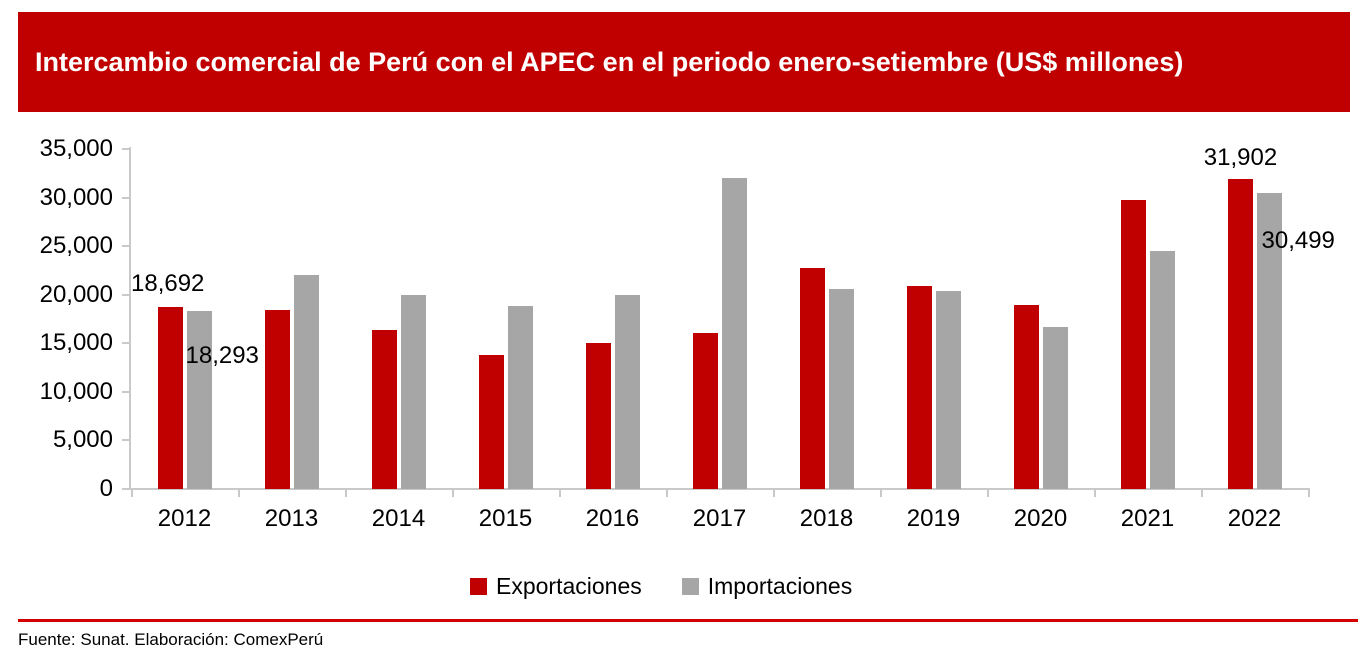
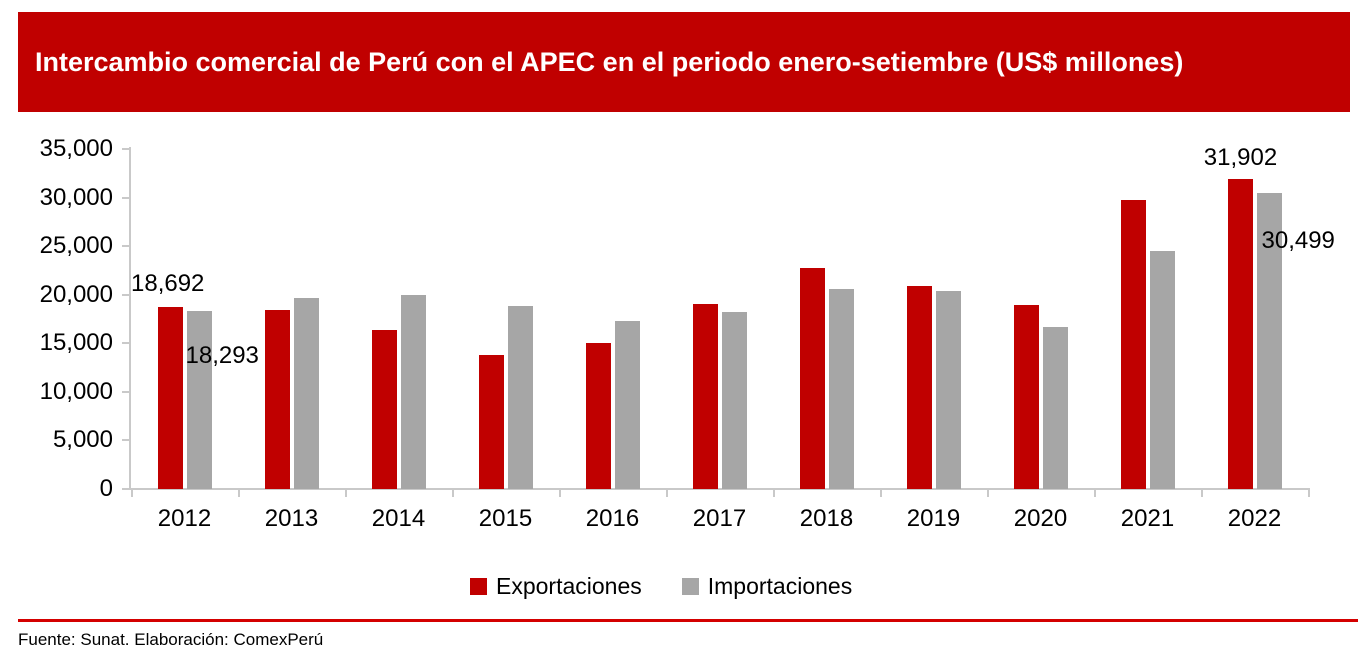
Importaciones/2013: 22000 -> 20000
Importaciones/2016: 20000 -> 17000
Exportaciones/2017: 16000 -> 19000
Importaciones/2017: 32000 -> 18000
